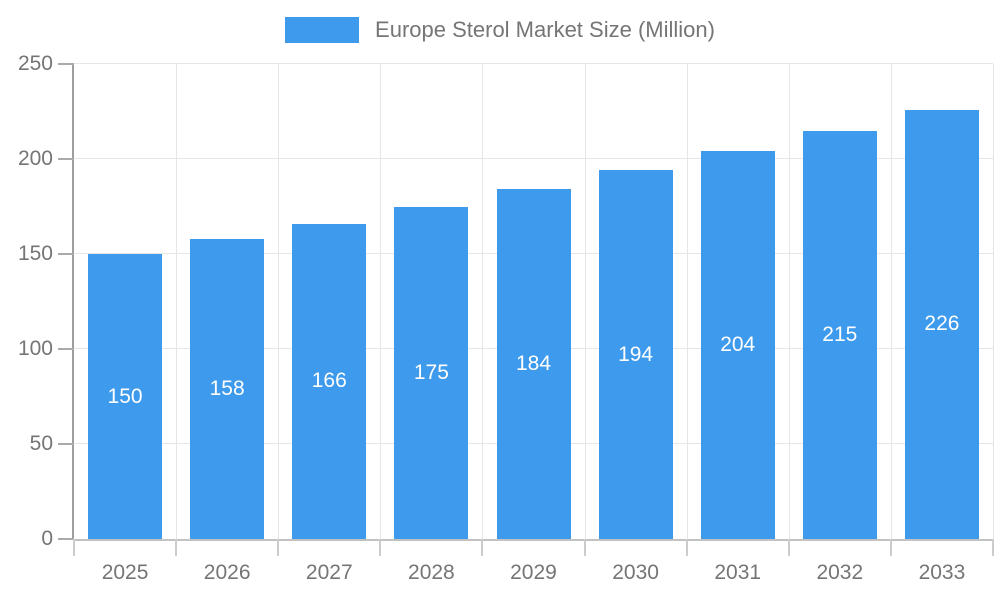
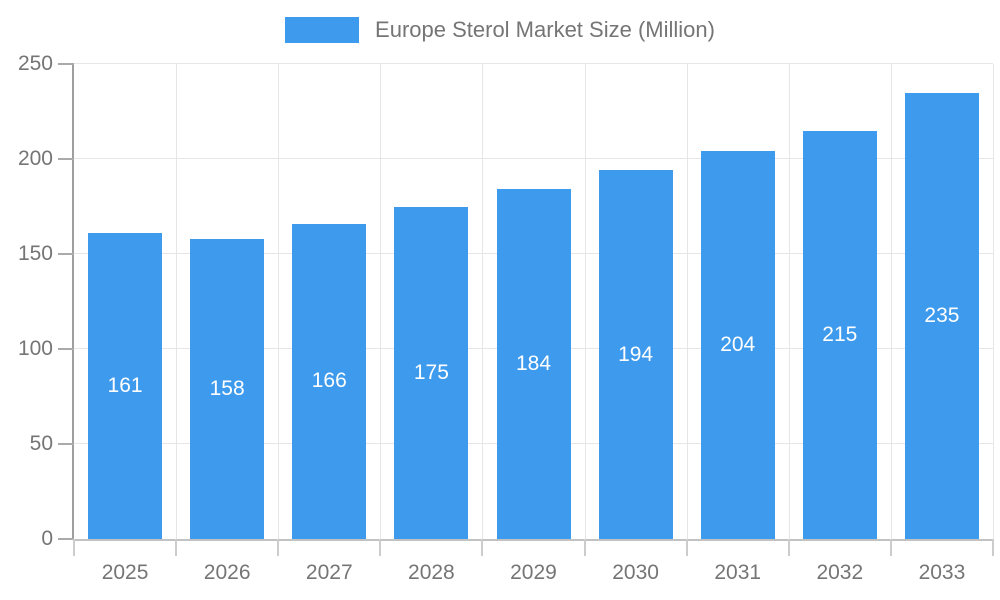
2025: 150 -> 161
2033: 226 -> 235
